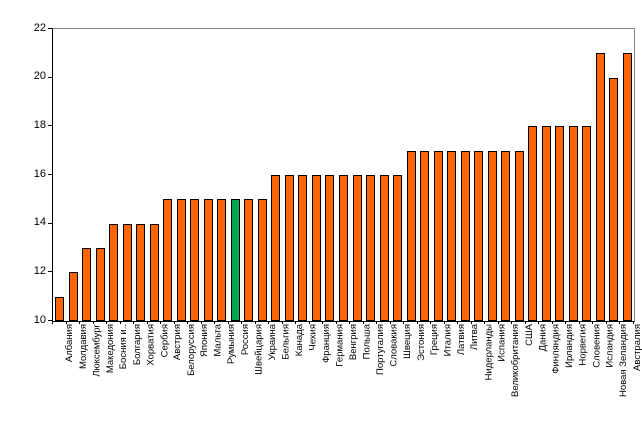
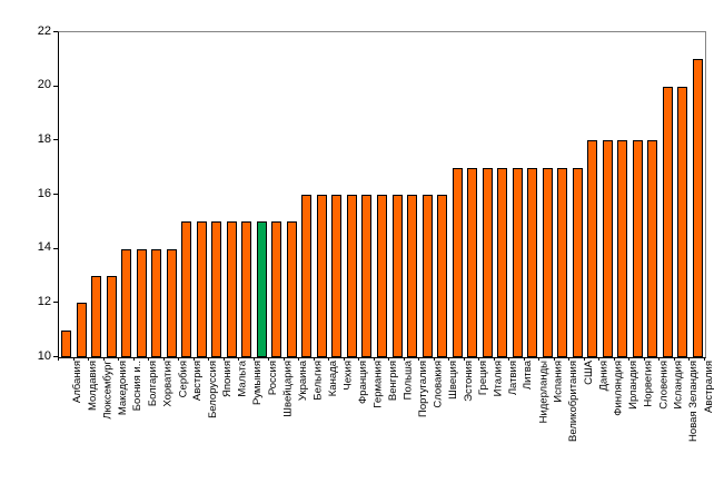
Исландия: 21 -> 20
